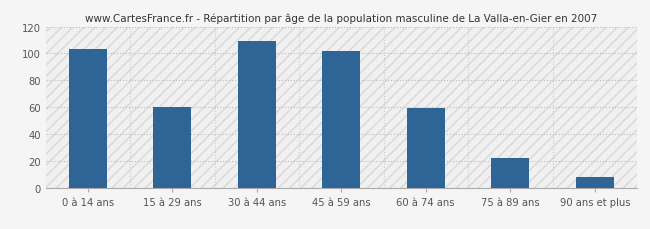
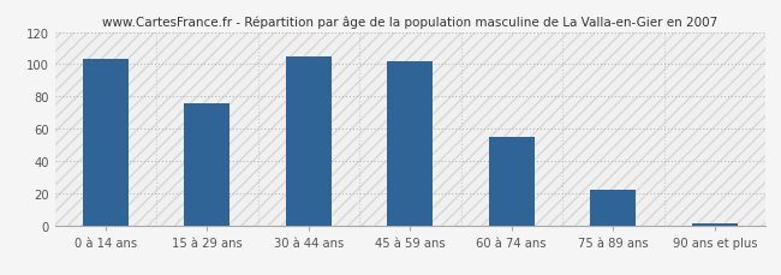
15 à 29 ans: 60 -> 76
30 à 44 ans: 109 -> 105
60 à 74 ans: 59 -> 55
90 ans et plus: 8 -> 1
